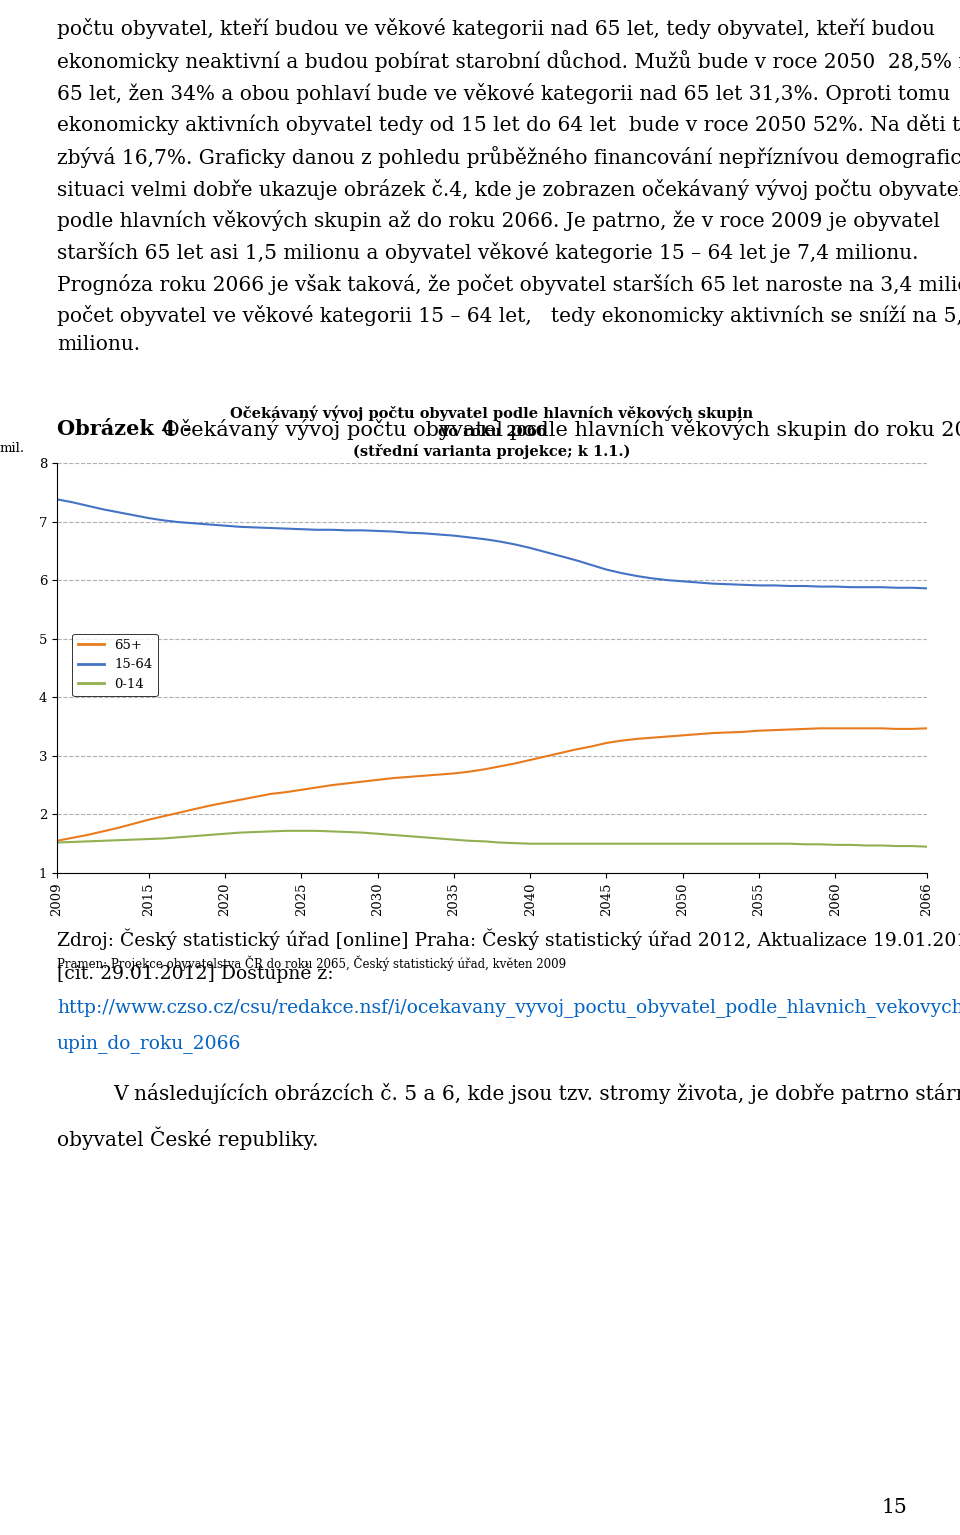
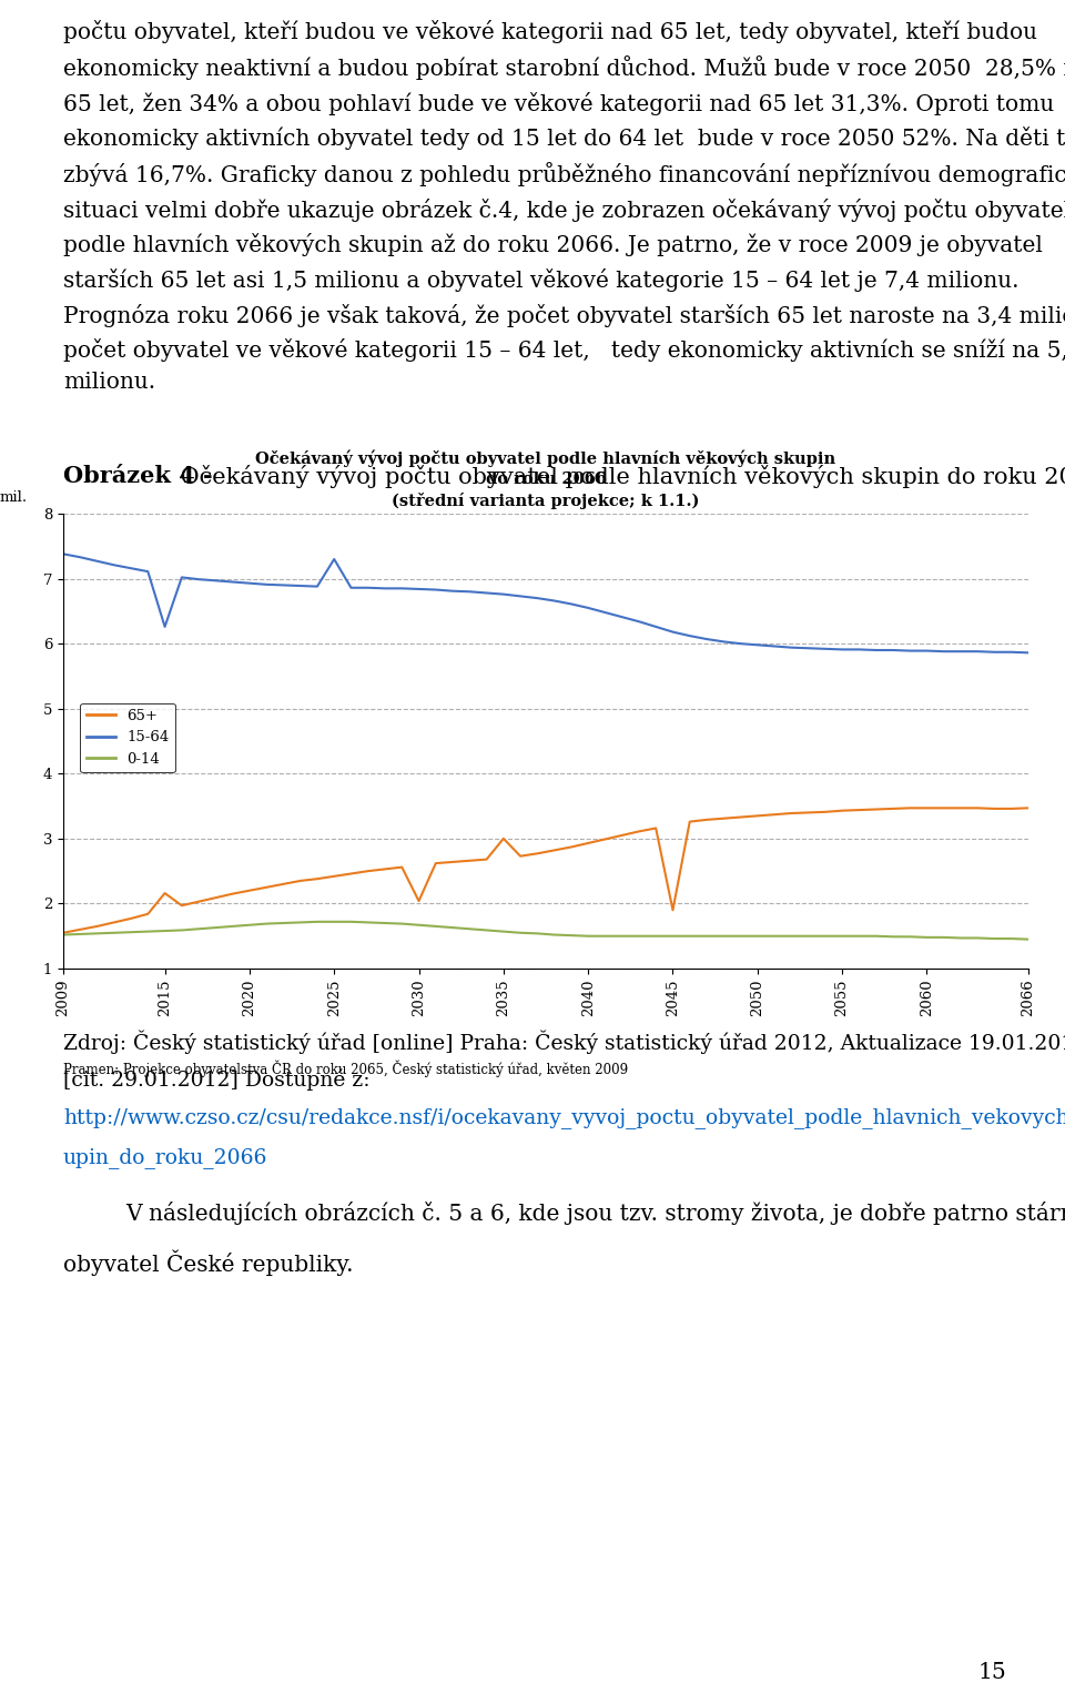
65+/2015: 1.91 -> 2.16
15-64/2015: 7.06 -> 6.26
15-64/2025: 6.87 -> 7.30
65+/2030: 2.59 -> 2.04
65+/2035: 2.70 -> 3.00
65+/2045: 3.22 -> 1.90
